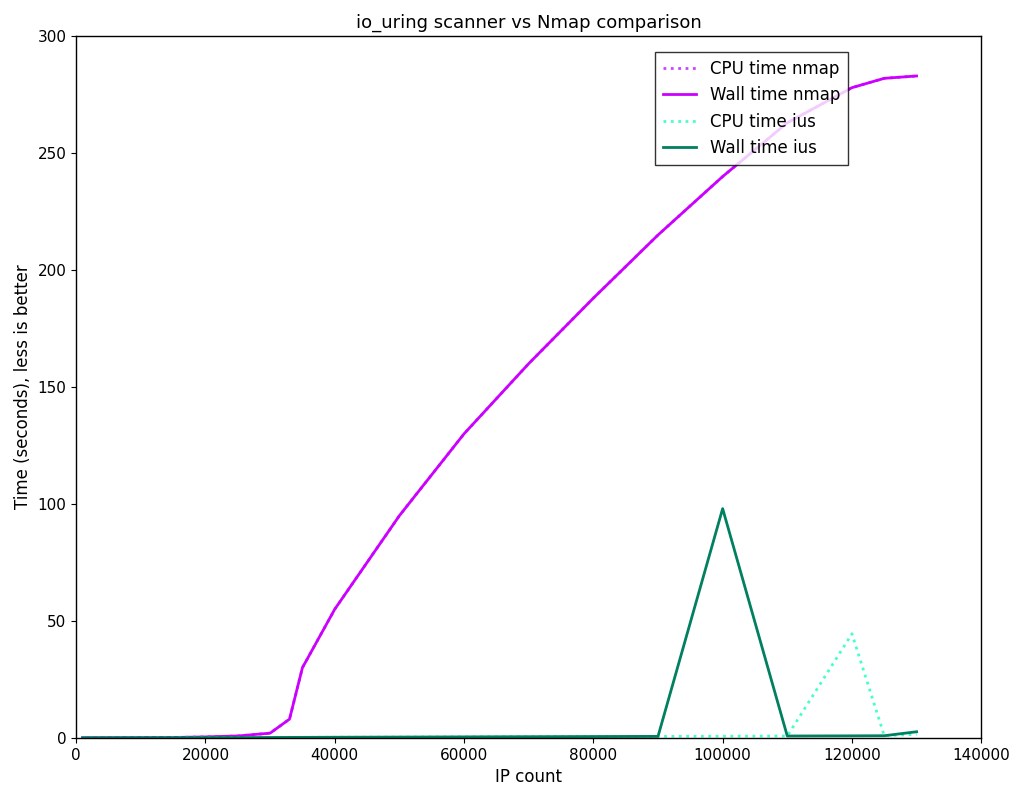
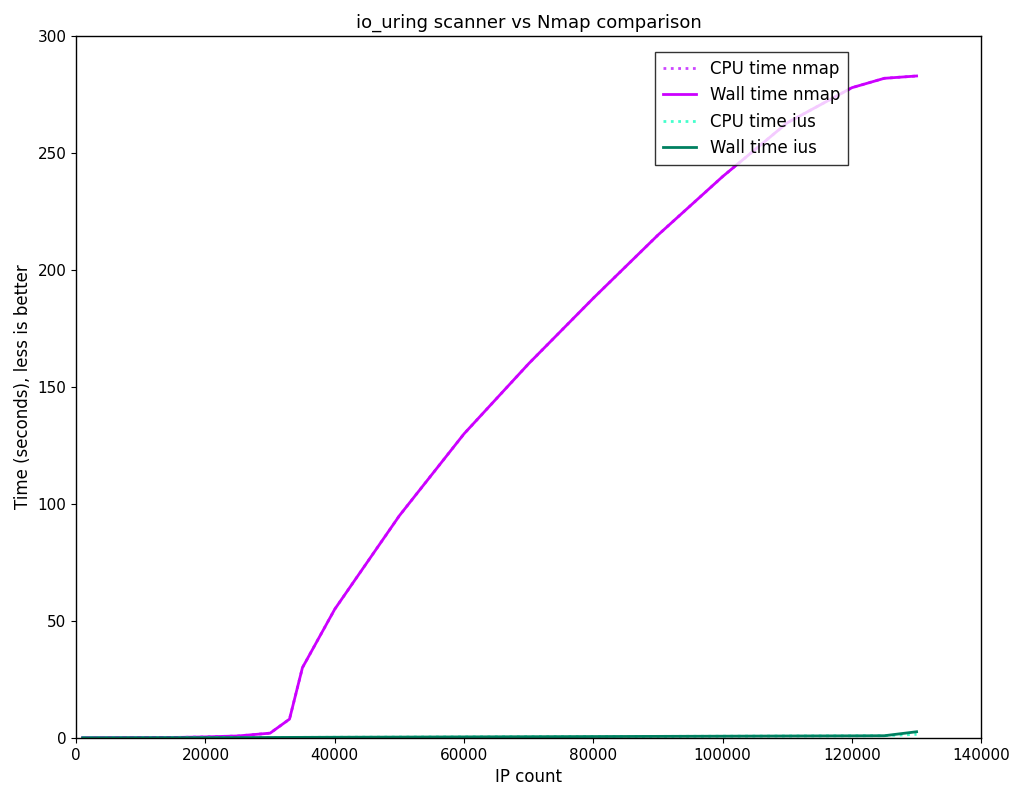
Wall time ius/100000: 98.0 -> 0.7
CPU time ius/120000: 44.5 -> 0.8
